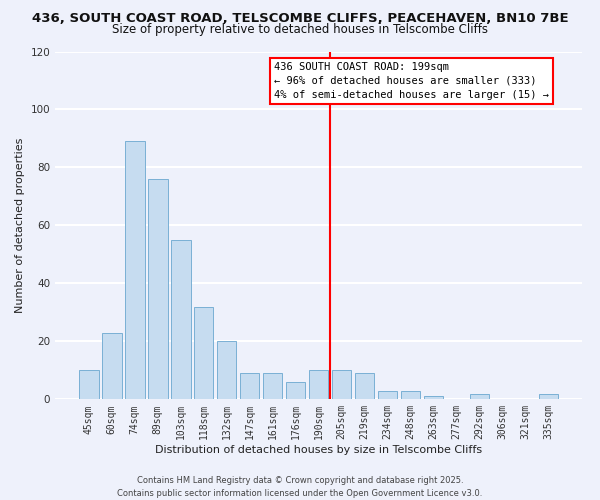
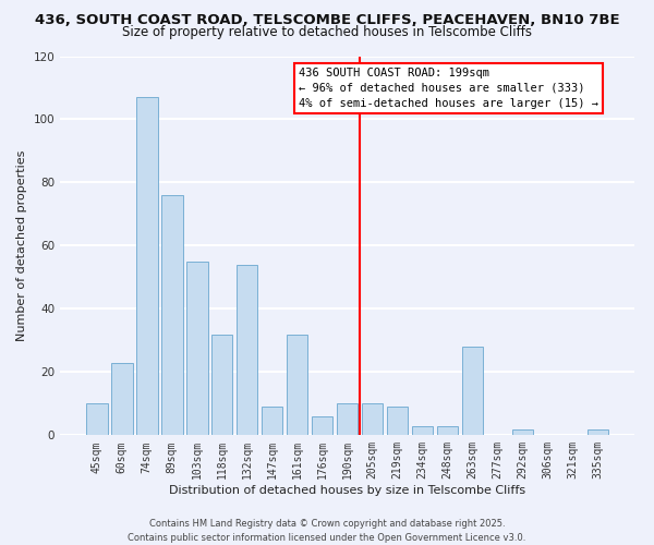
74sqm: 89 -> 107
132sqm: 20 -> 54
161sqm: 9 -> 32
263sqm: 1 -> 28
